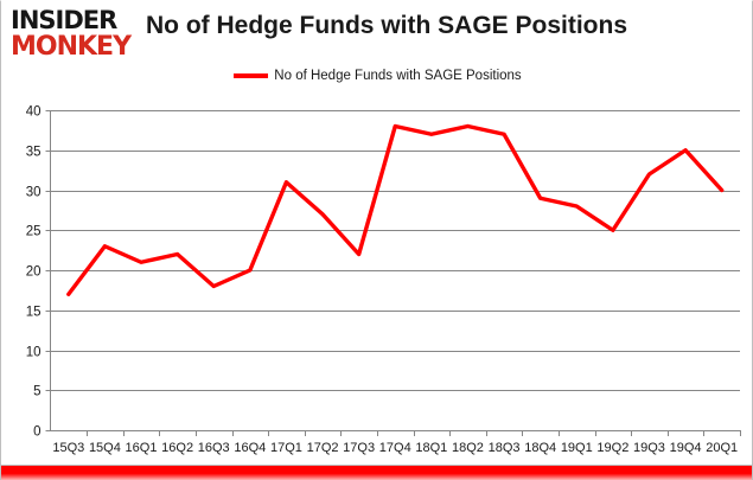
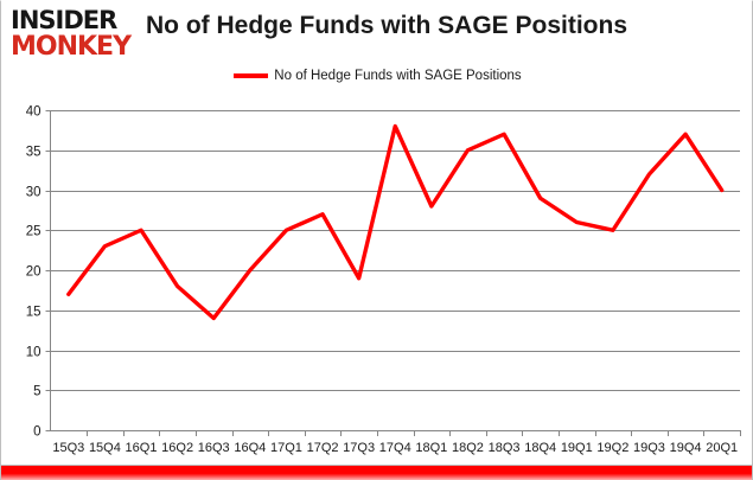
16Q1: 21 -> 25
16Q2: 22 -> 18
16Q3: 18 -> 14
17Q1: 31 -> 25
17Q3: 22 -> 19
18Q1: 37 -> 28
18Q2: 38 -> 35
19Q1: 28 -> 26
19Q4: 35 -> 37
